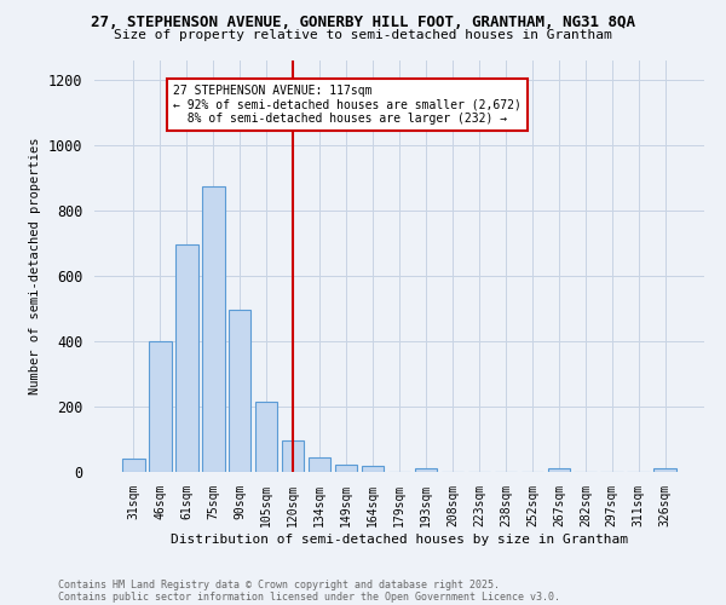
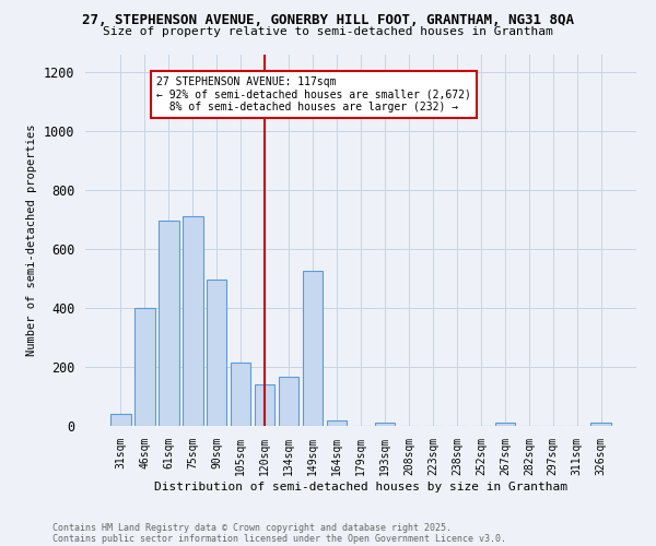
75sqm: 875 -> 710
120sqm: 95 -> 140
134sqm: 45 -> 165
149sqm: 22 -> 525
